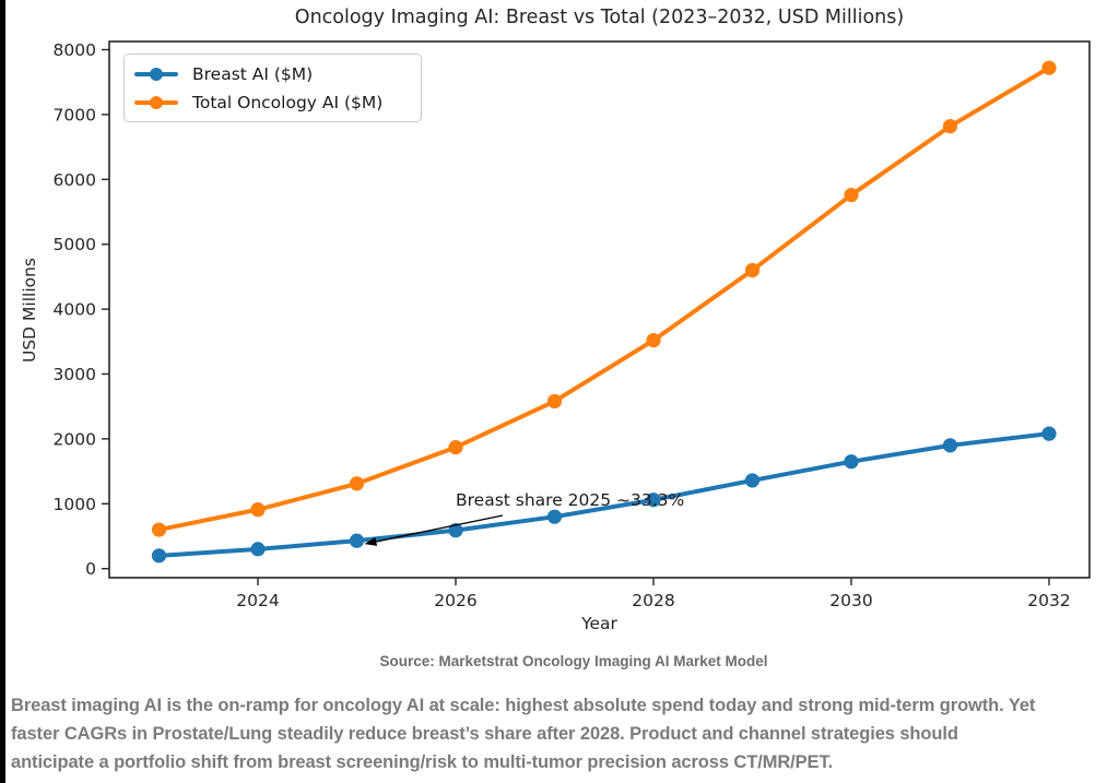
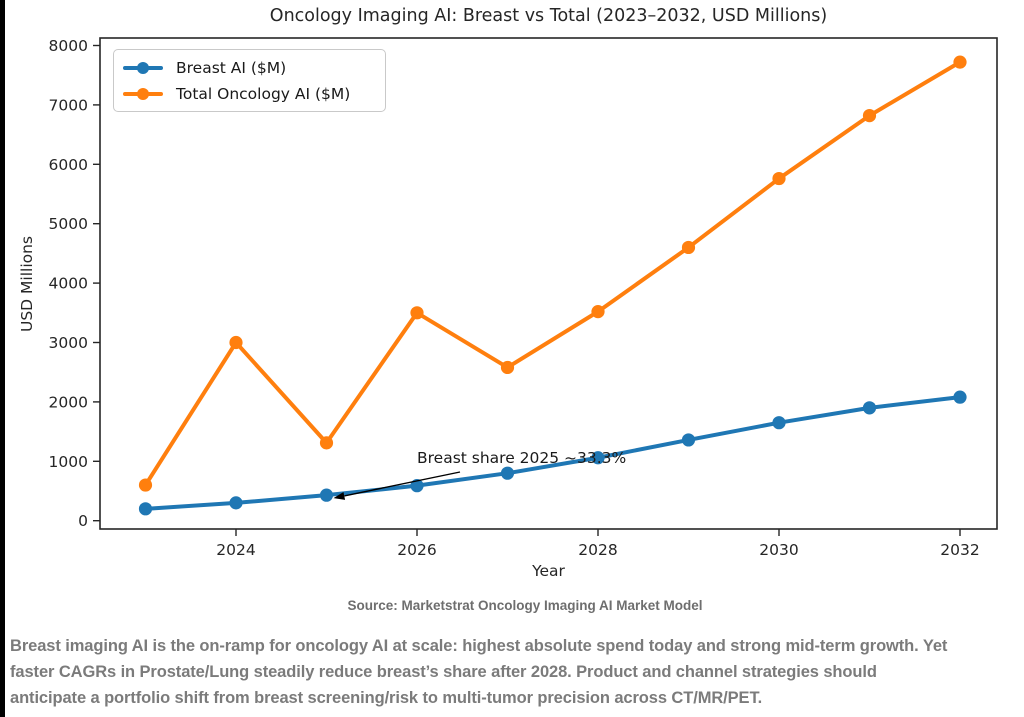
Total Oncology AI ($M)/2024: 900 -> 3000
Total Oncology AI ($M)/2026: 1900 -> 3500
